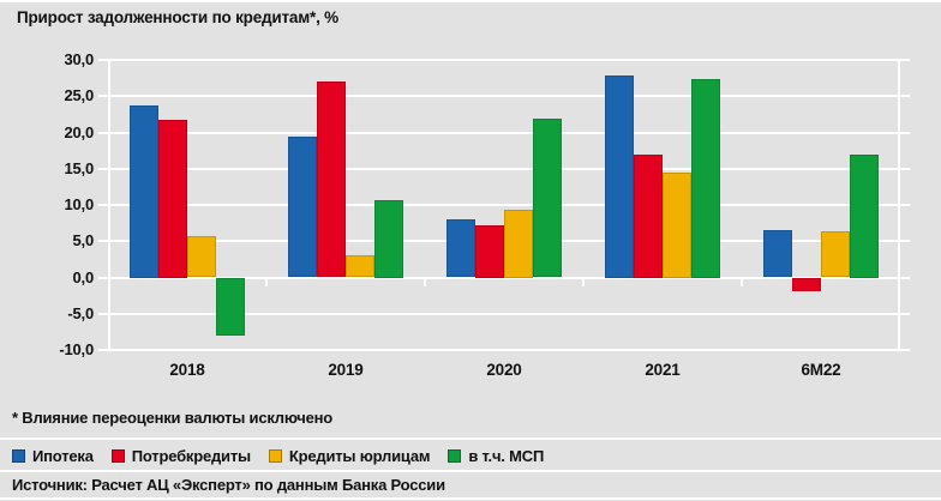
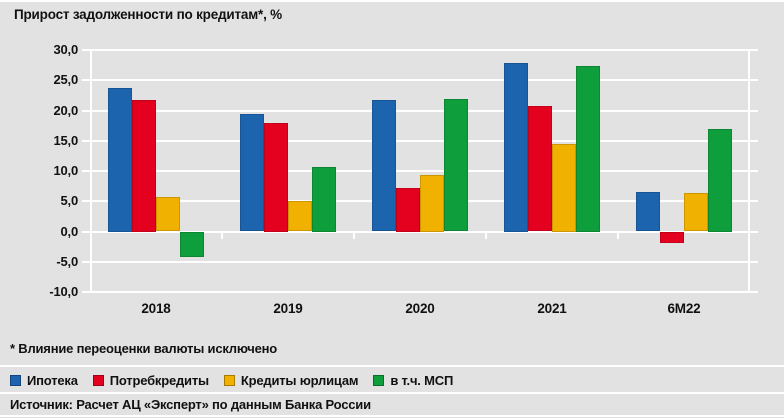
в т.ч. МСП/2018: -8 -> -4
Потребкредиты/2019: 27 -> 18
Кредиты юрлицам/2019: 3 -> 5
Ипотека/2020: 8 -> 22
Потребкредиты/2021: 17 -> 21
